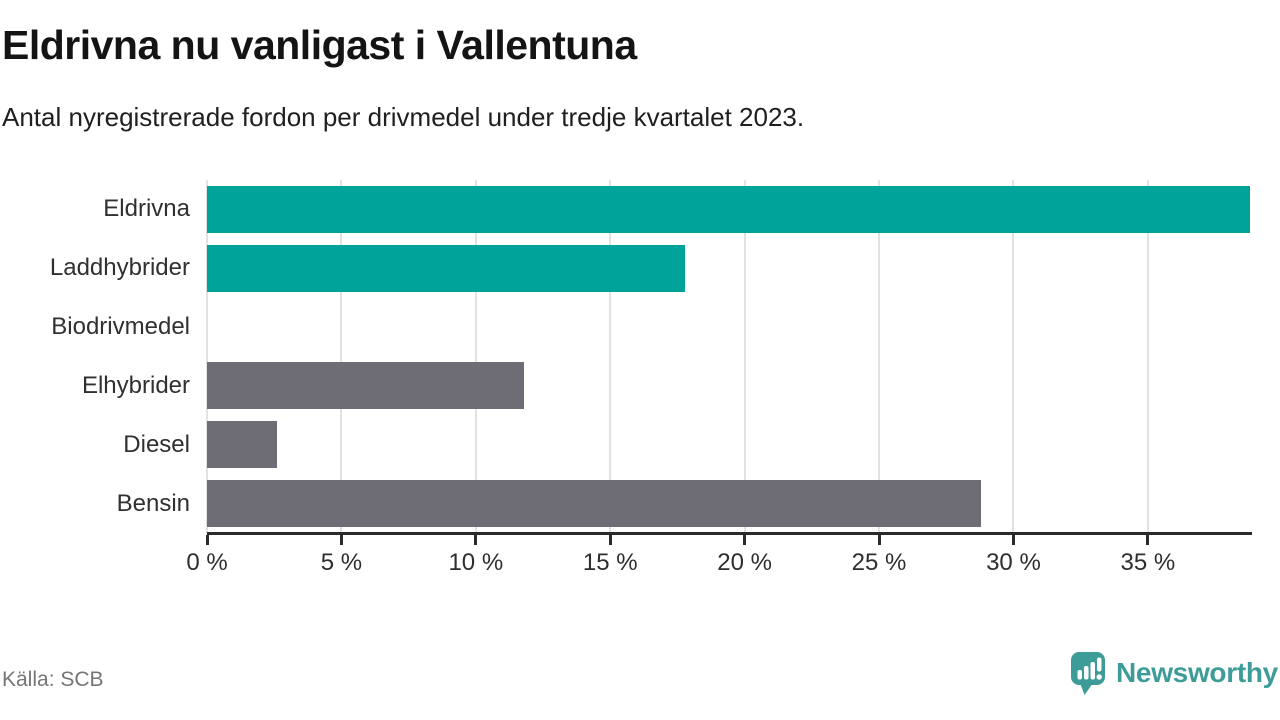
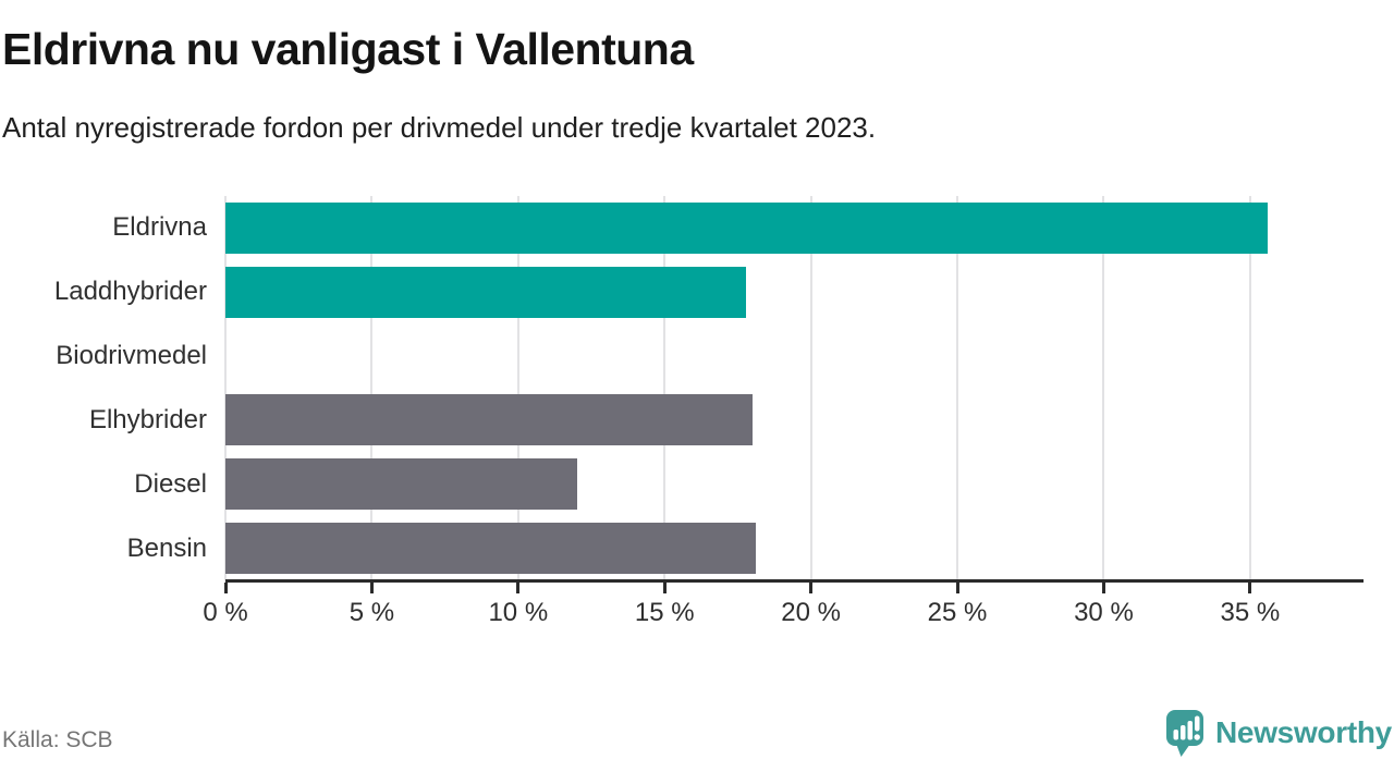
Eldrivna: 38.8% -> 35.6%
Elhybrider: 11.8% -> 18.0%
Diesel: 2.6% -> 12.0%
Bensin: 28.8% -> 18.1%
